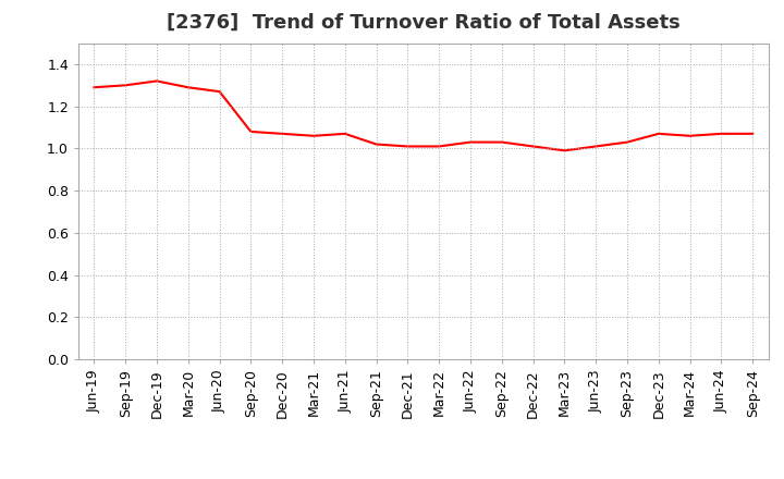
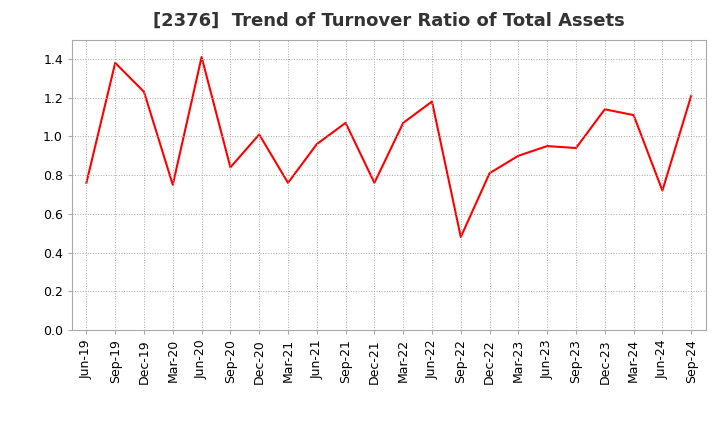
Jun-19: 1.29 -> 0.76
Sep-19: 1.30 -> 1.38
Dec-19: 1.32 -> 1.23
Mar-20: 1.29 -> 0.75
Jun-20: 1.27 -> 1.41
Sep-20: 1.08 -> 0.84
Dec-20: 1.07 -> 1.01
Mar-21: 1.06 -> 0.76
Jun-21: 1.07 -> 0.96
Sep-21: 1.02 -> 1.07
Dec-21: 1.01 -> 0.76
Mar-22: 1.01 -> 1.07
Jun-22: 1.03 -> 1.18
Sep-22: 1.03 -> 0.48
Dec-22: 1.01 -> 0.81
Mar-23: 0.99 -> 0.90
Jun-23: 1.01 -> 0.95
Sep-23: 1.03 -> 0.94
Dec-23: 1.07 -> 1.14
Mar-24: 1.06 -> 1.11
Jun-24: 1.07 -> 0.72
Sep-24: 1.07 -> 1.21
